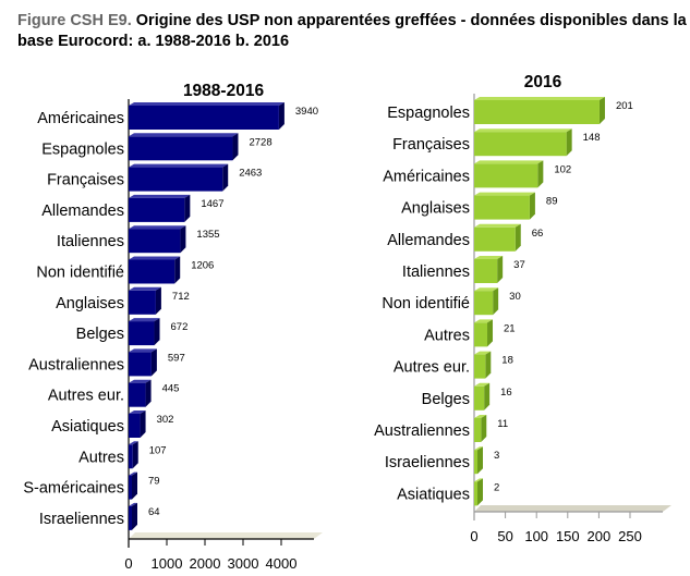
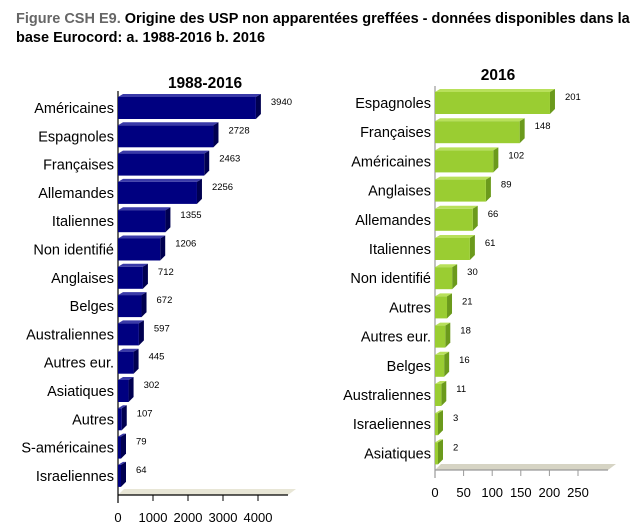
1988-2016/Allemandes: 1467 -> 2256
2016/Italiennes: 37 -> 61
